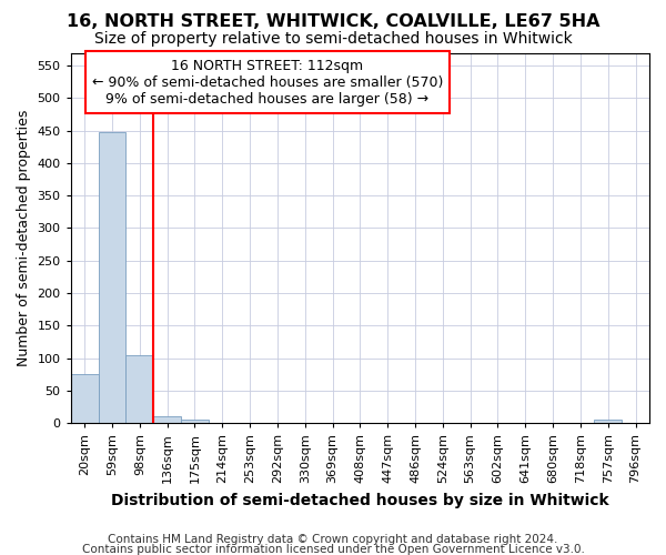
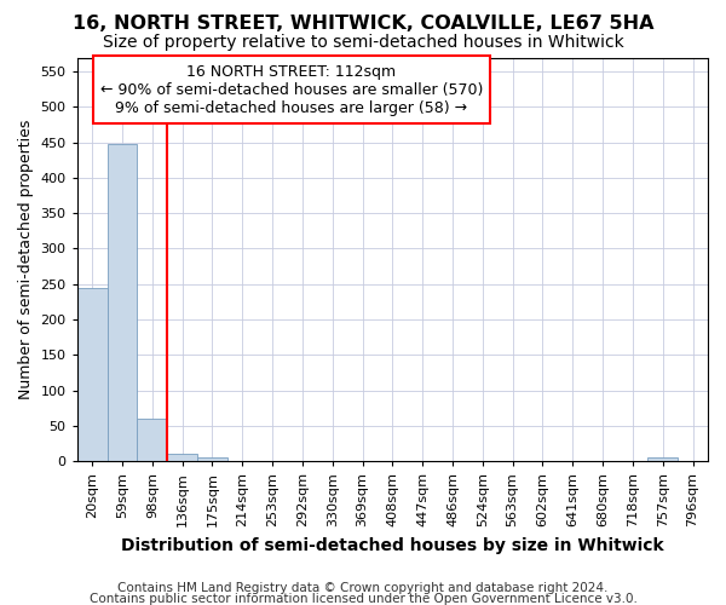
20sqm: 75 -> 244
98sqm: 105 -> 60
